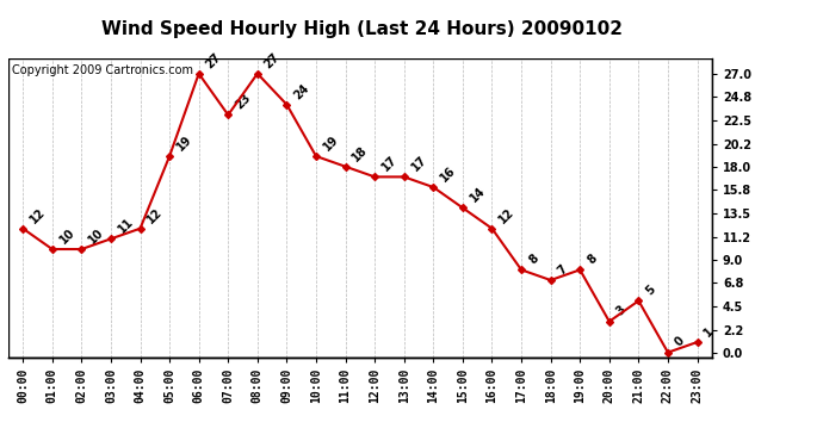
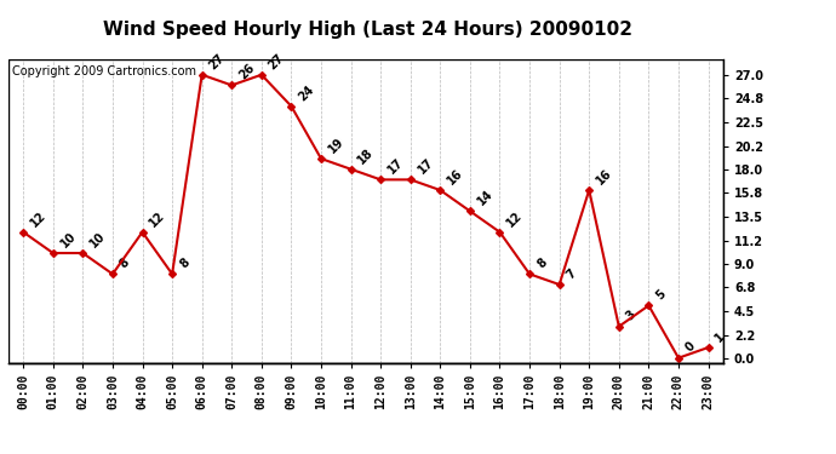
03:00: 11 -> 8
05:00: 19 -> 8
07:00: 23 -> 26
19:00: 8 -> 16
